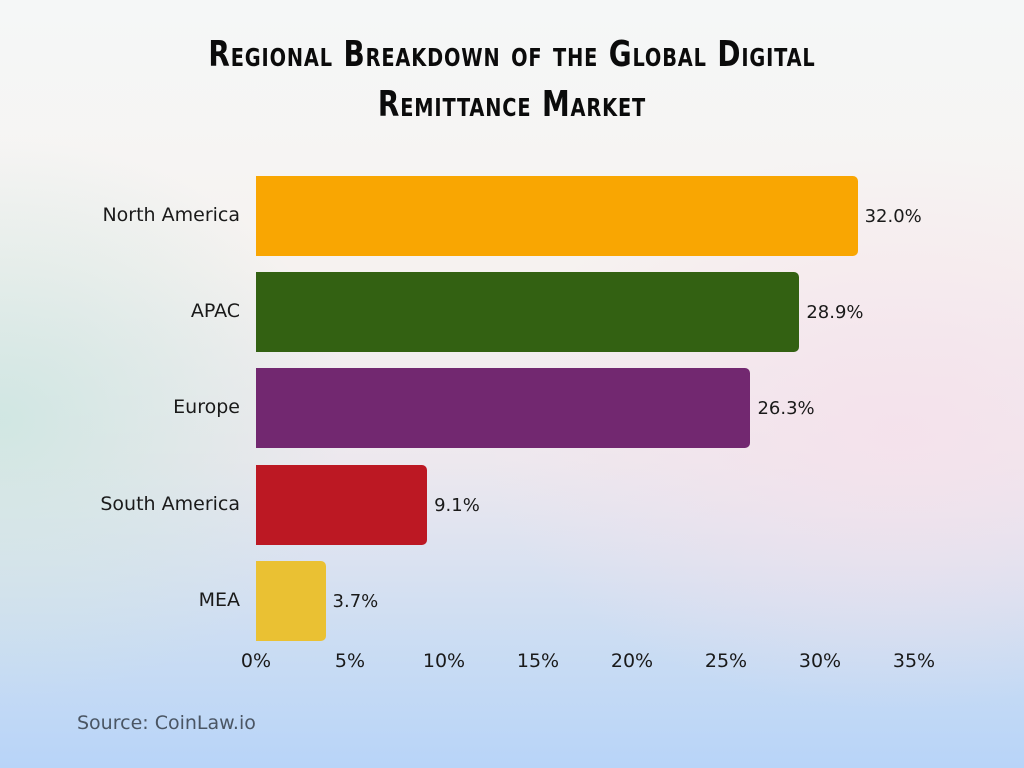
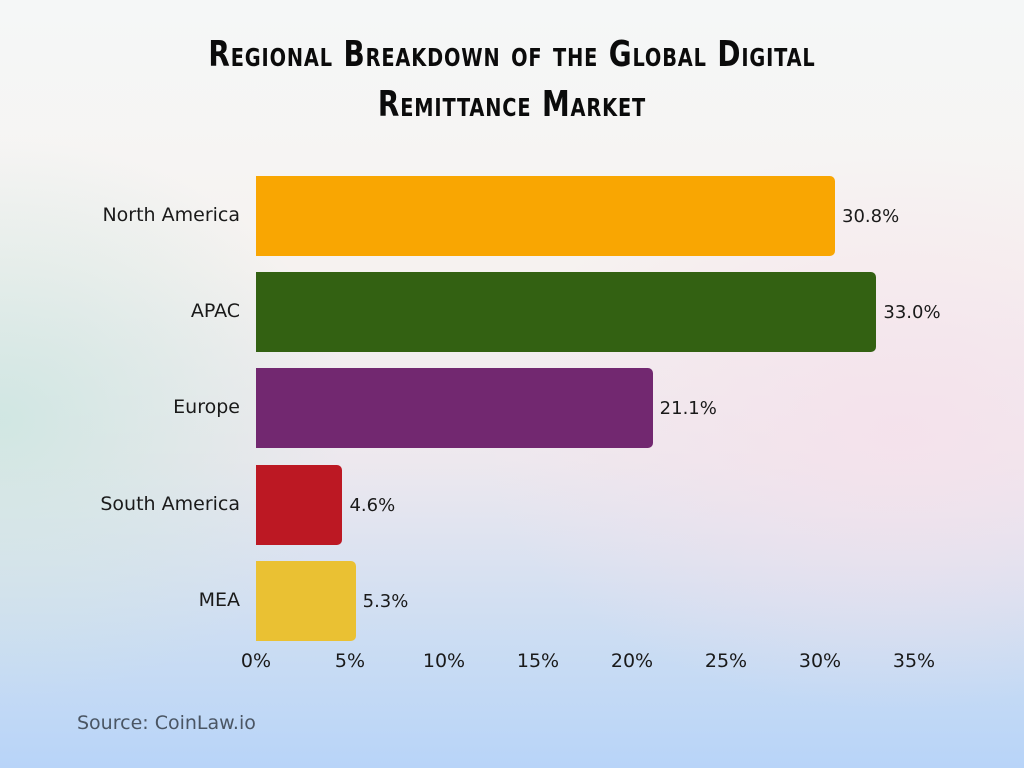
North America: 32.0% -> 30.8%
APAC: 28.9% -> 33.0%
Europe: 26.3% -> 21.1%
South America: 9.1% -> 4.6%
MEA: 3.7% -> 5.3%
